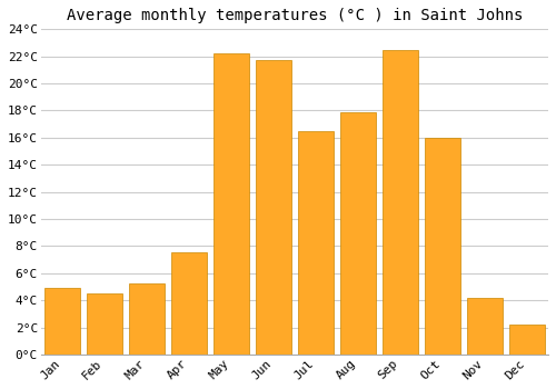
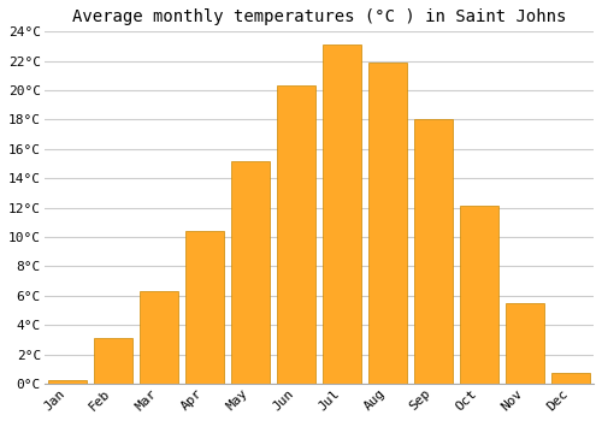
Jan: 4.9°C -> 0.2°C
Feb: 4.5°C -> 3.1°C
Mar: 5.2°C -> 6.3°C
Apr: 7.5°C -> 10.4°C
May: 22.2°C -> 15.2°C
Jun: 21.7°C -> 20.3°C
Jul: 16.5°C -> 23.1°C
Aug: 17.9°C -> 21.9°C
Sep: 22.5°C -> 18.0°C
Oct: 16.0°C -> 12.1°C
Nov: 4.2°C -> 5.5°C
Dec: 2.2°C -> 0.7°C
